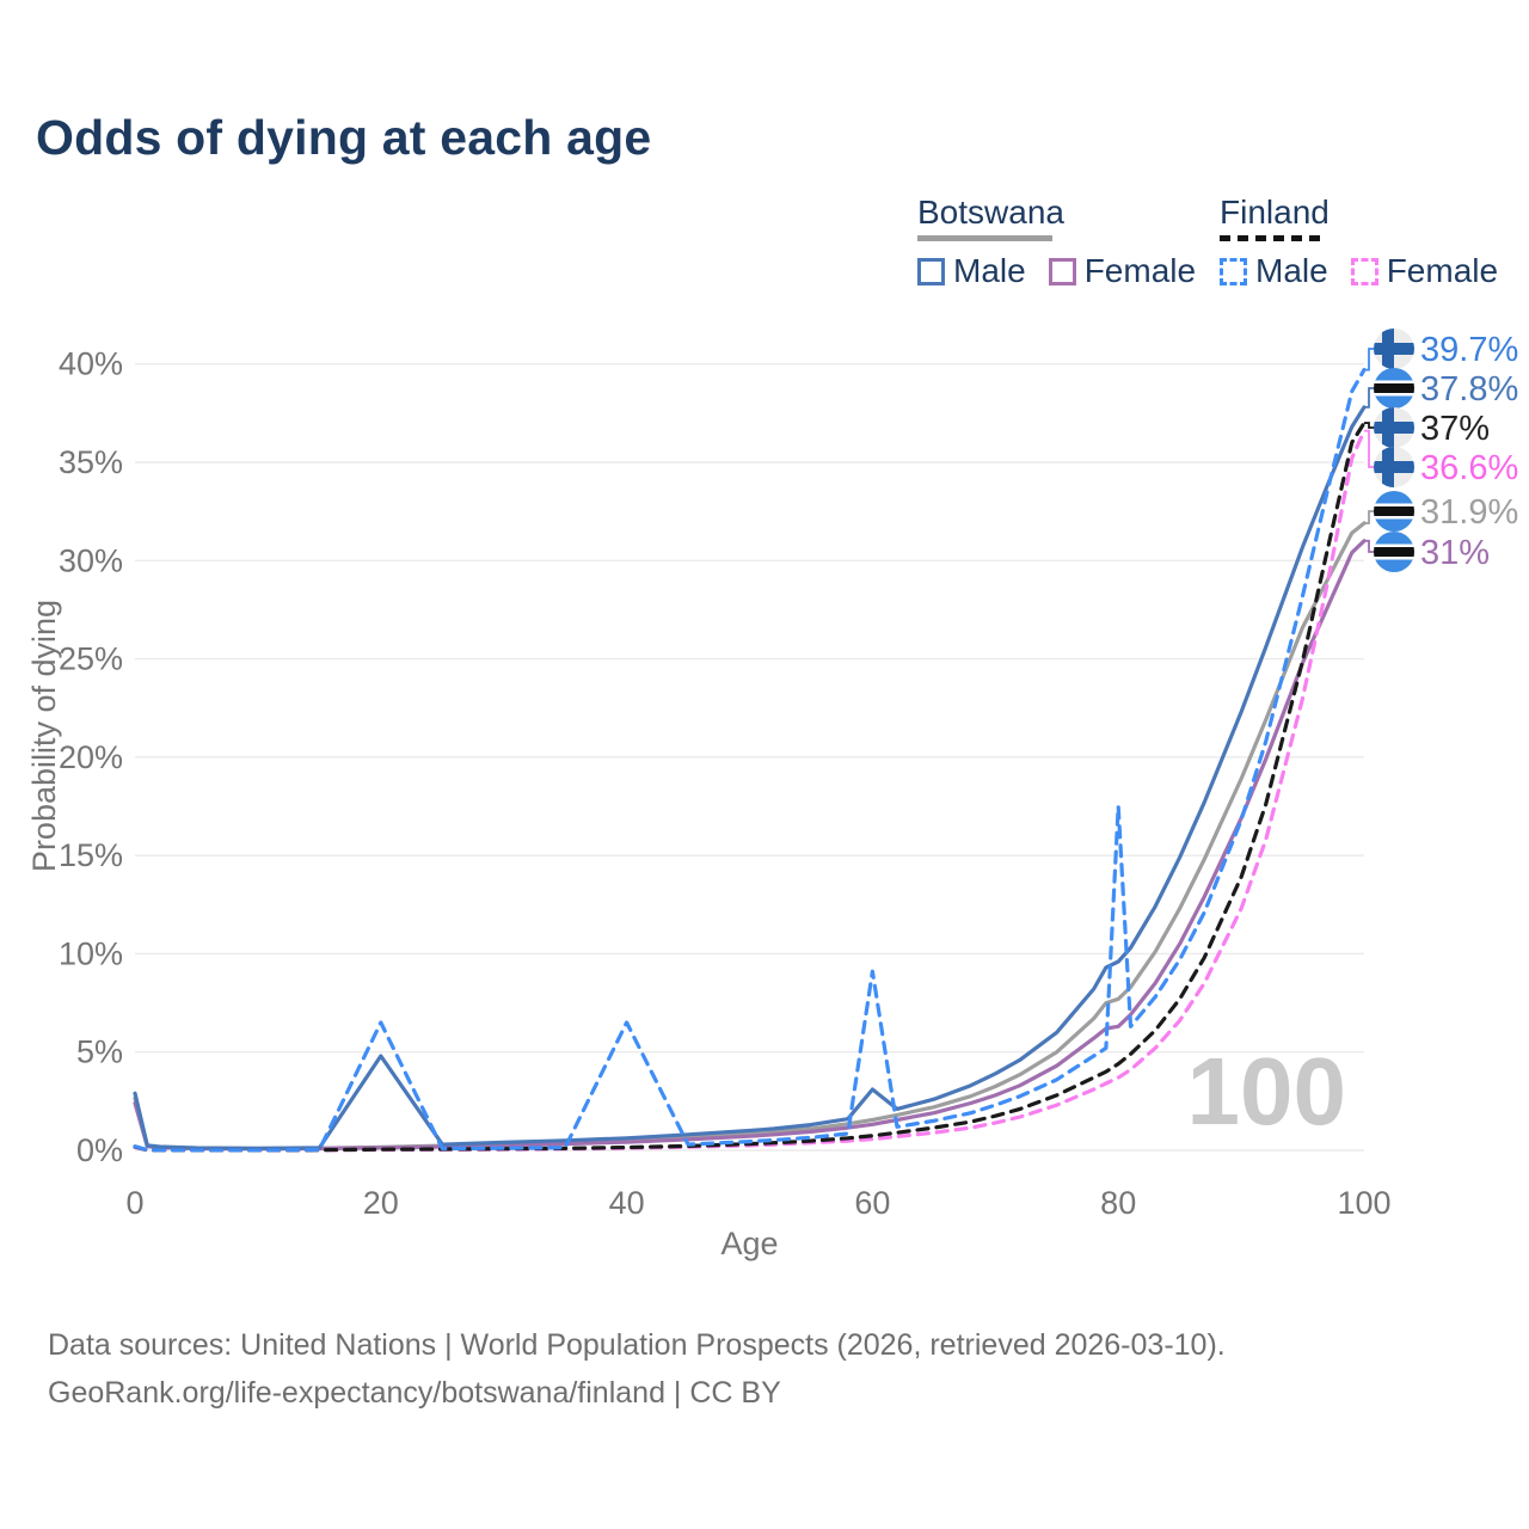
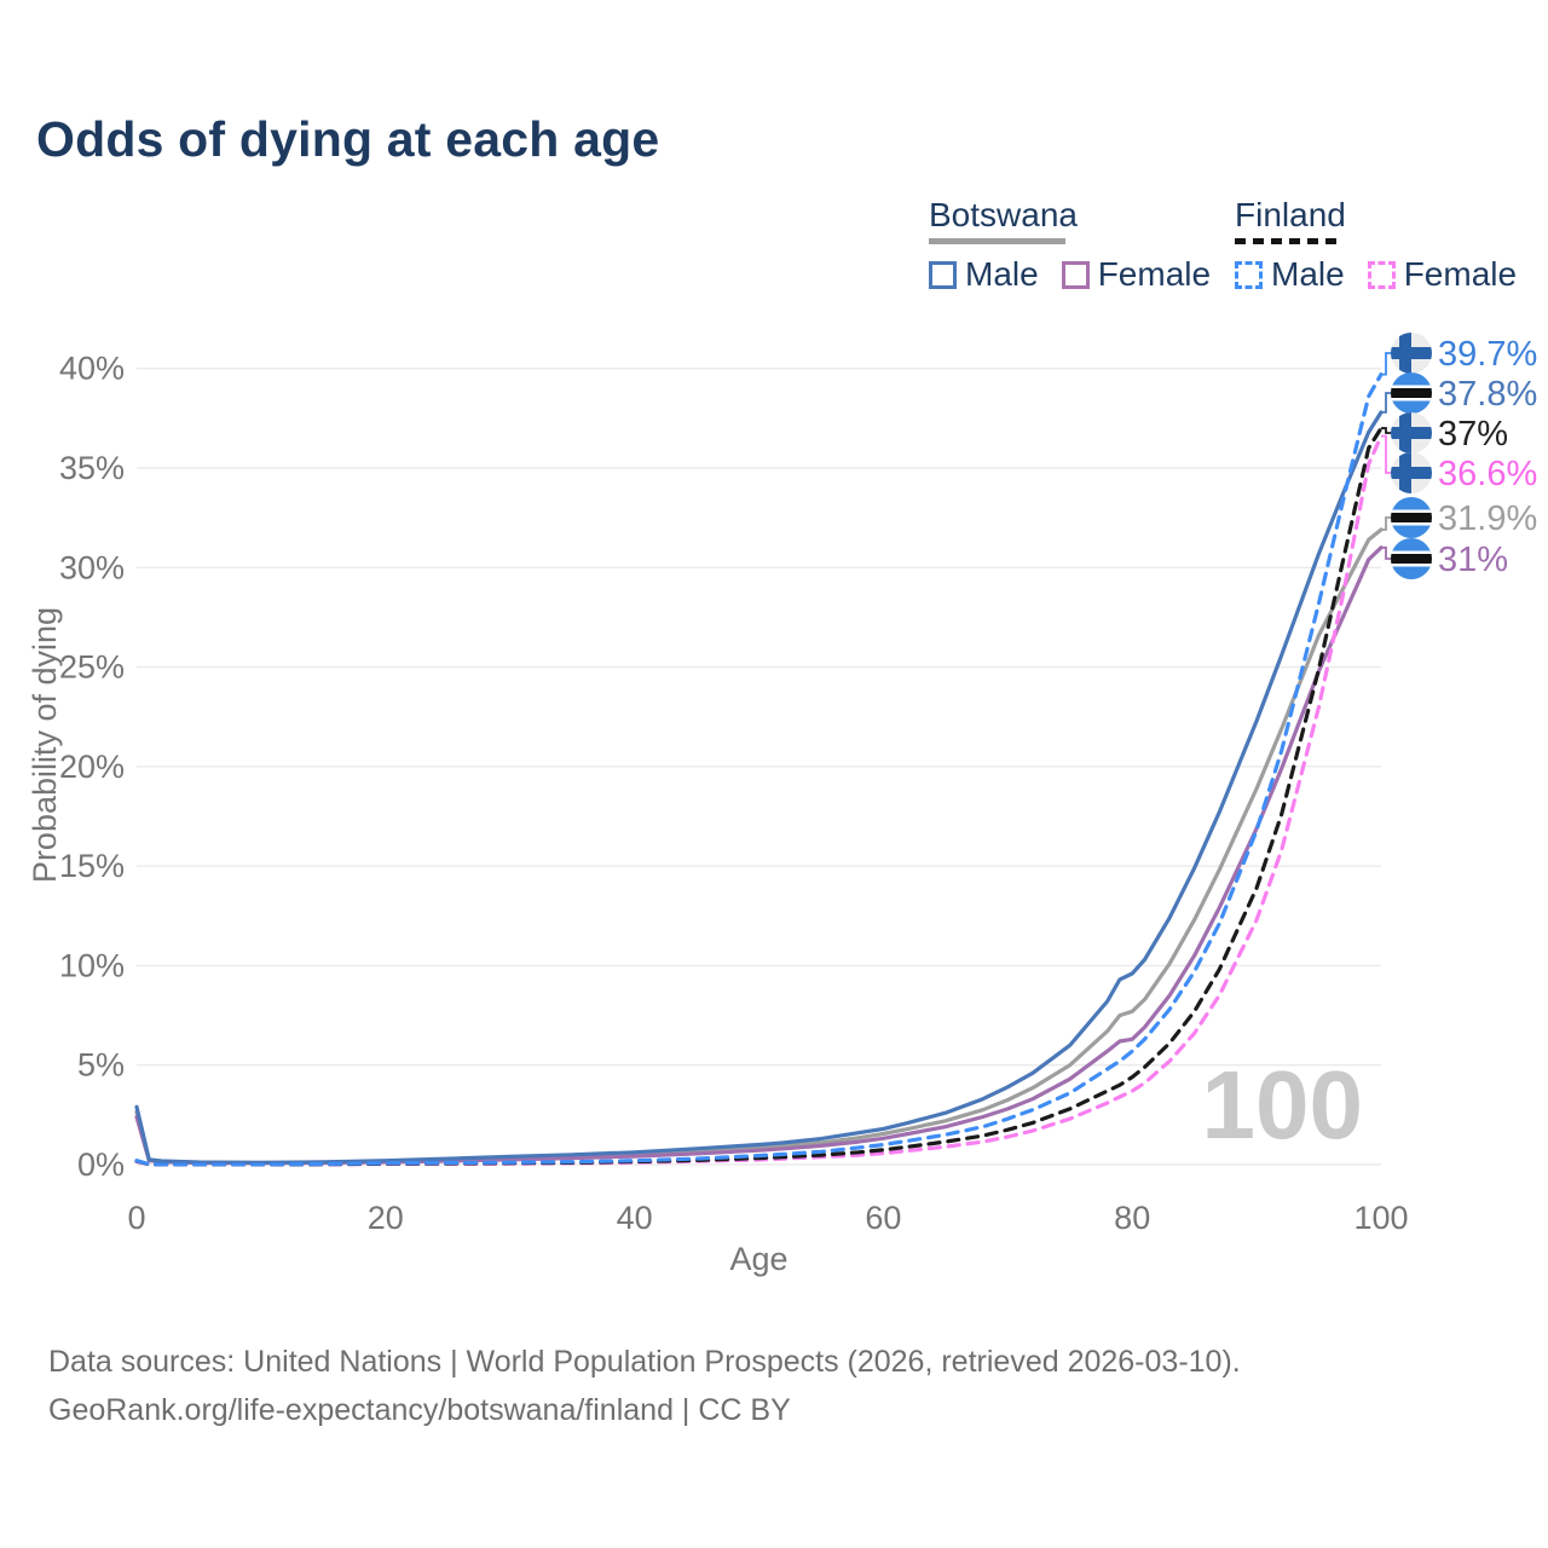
Botswana Male/20: 4.8% -> 0.2%
Finland Male/20: 6.5% -> 0.1%
Finland Male/40: 6.5% -> 0.2%
Botswana Male/60: 3.1% -> 1.8%
Finland Male/60: 9.1% -> 1.0%
Finland Male/80: 17.5% -> 5.7%
